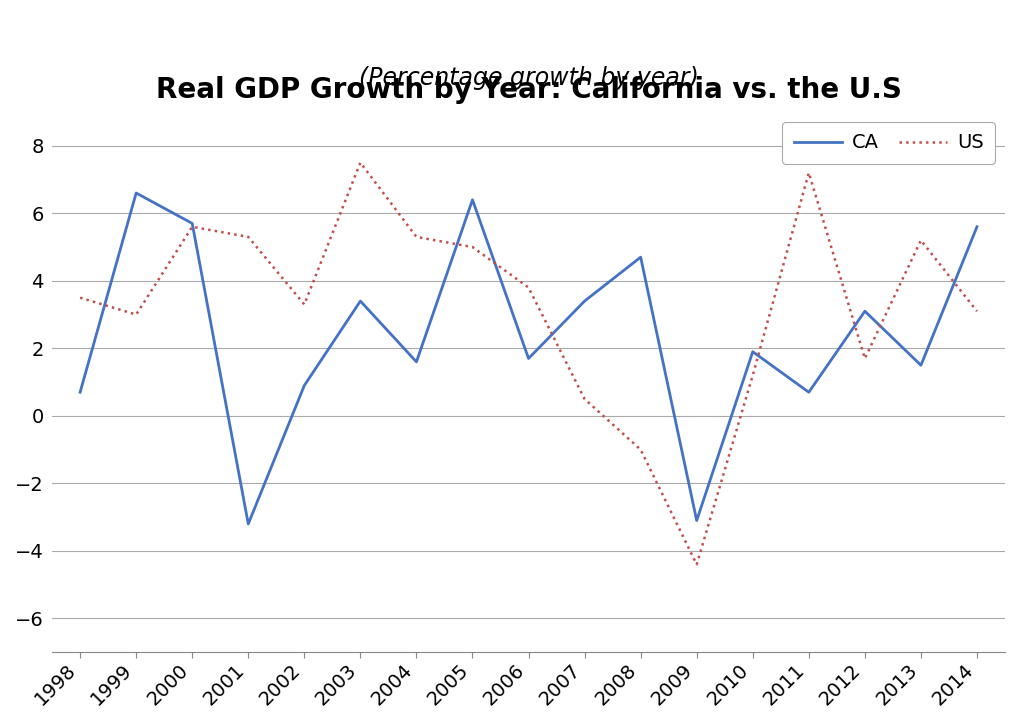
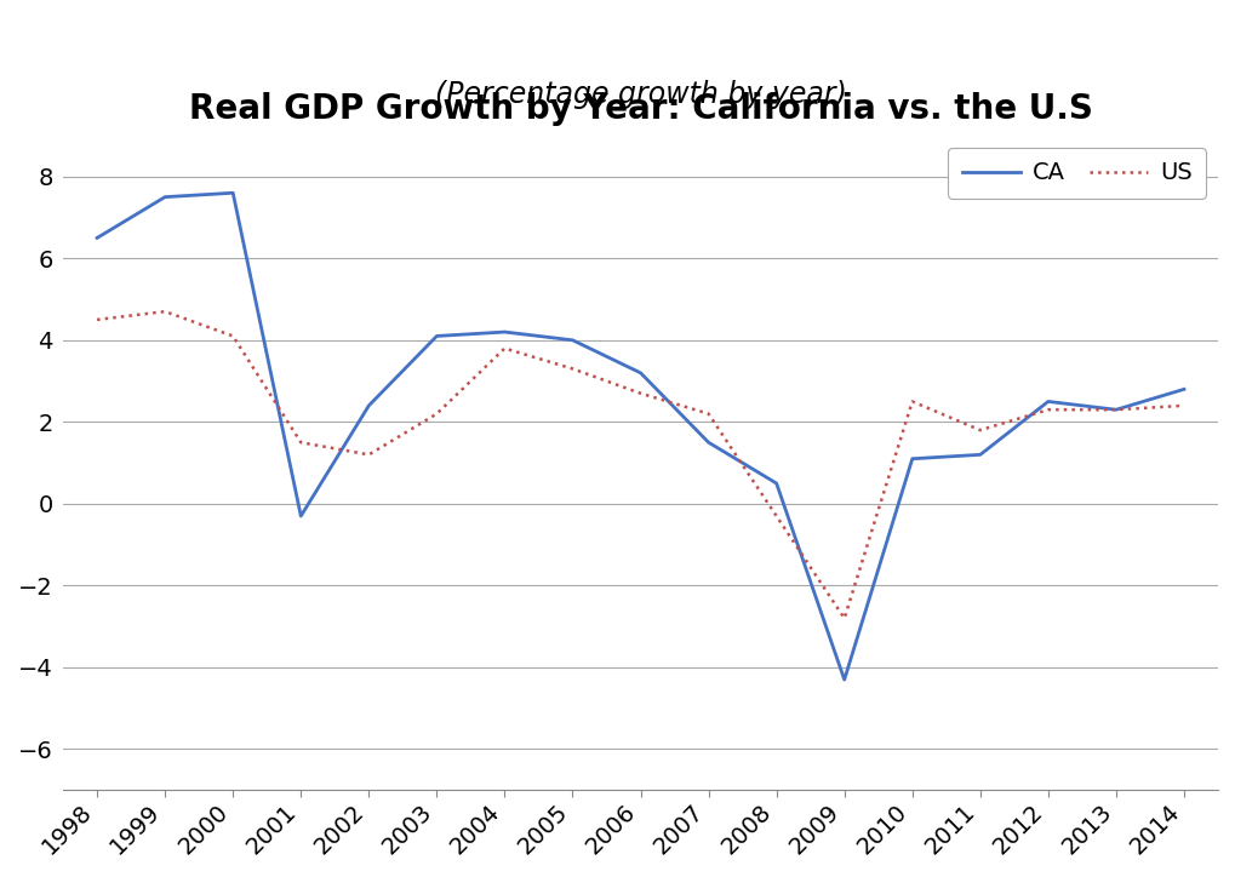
CA/1998: 0.7 -> 6.5
US/1998: 3.5 -> 4.5
CA/1999: 6.6 -> 7.5
US/1999: 3.0 -> 4.7
CA/2000: 5.7 -> 7.6
US/2000: 5.6 -> 4.1
CA/2001: -3.2 -> -0.3
US/2001: 5.3 -> 1.5
CA/2002: 0.9 -> 2.4
US/2002: 3.3 -> 1.2
CA/2003: 3.4 -> 4.1
US/2003: 7.5 -> 2.2
CA/2004: 1.6 -> 4.2
US/2004: 5.3 -> 3.8
CA/2005: 6.4 -> 4.0
US/2005: 5.0 -> 3.3
CA/2006: 1.7 -> 3.2
US/2006: 3.8 -> 2.7
CA/2007: 3.4 -> 1.5
US/2007: 0.5 -> 2.2
CA/2008: 4.7 -> 0.5
US/2008: -1.0 -> -0.3
CA/2009: -3.1 -> -4.3
US/2009: -4.4 -> -2.8
CA/2010: 1.9 -> 1.1
US/2010: 1.2 -> 2.5
CA/2011: 0.7 -> 1.2
US/2011: 7.2 -> 1.8
CA/2012: 3.1 -> 2.5
US/2012: 1.7 -> 2.3
CA/2013: 1.5 -> 2.3
US/2013: 5.2 -> 2.3
CA/2014: 5.6 -> 2.8
US/2014: 3.1 -> 2.4
